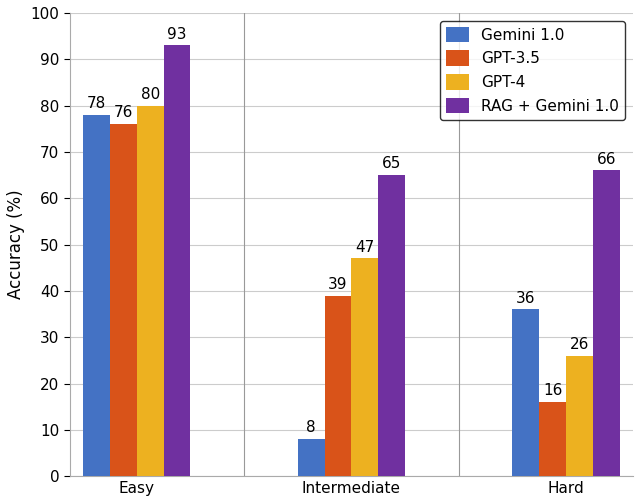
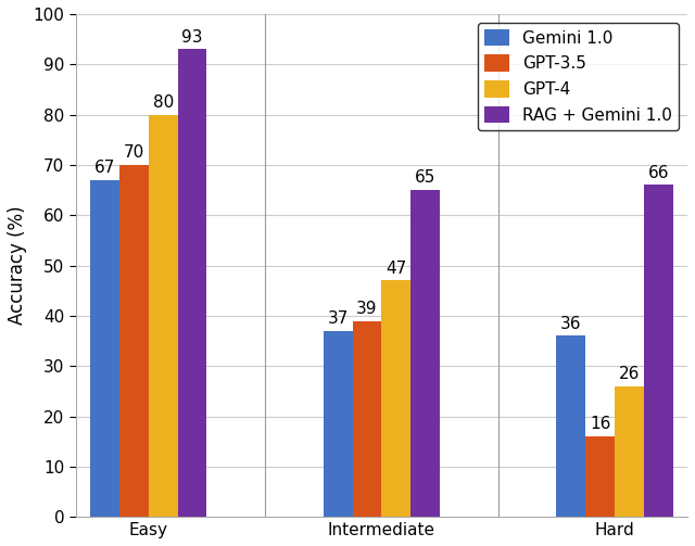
Gemini 1.0/Easy: 78 -> 67
GPT-3.5/Easy: 76 -> 70
Gemini 1.0/Intermediate: 8 -> 37
